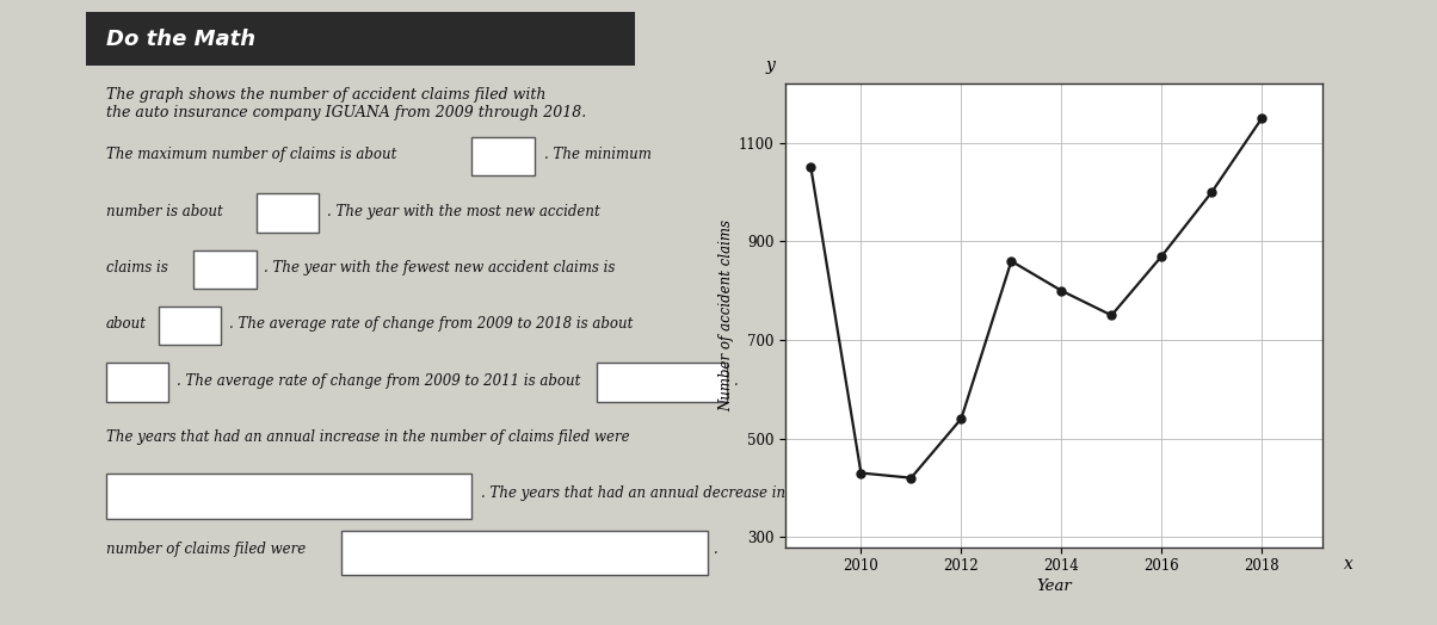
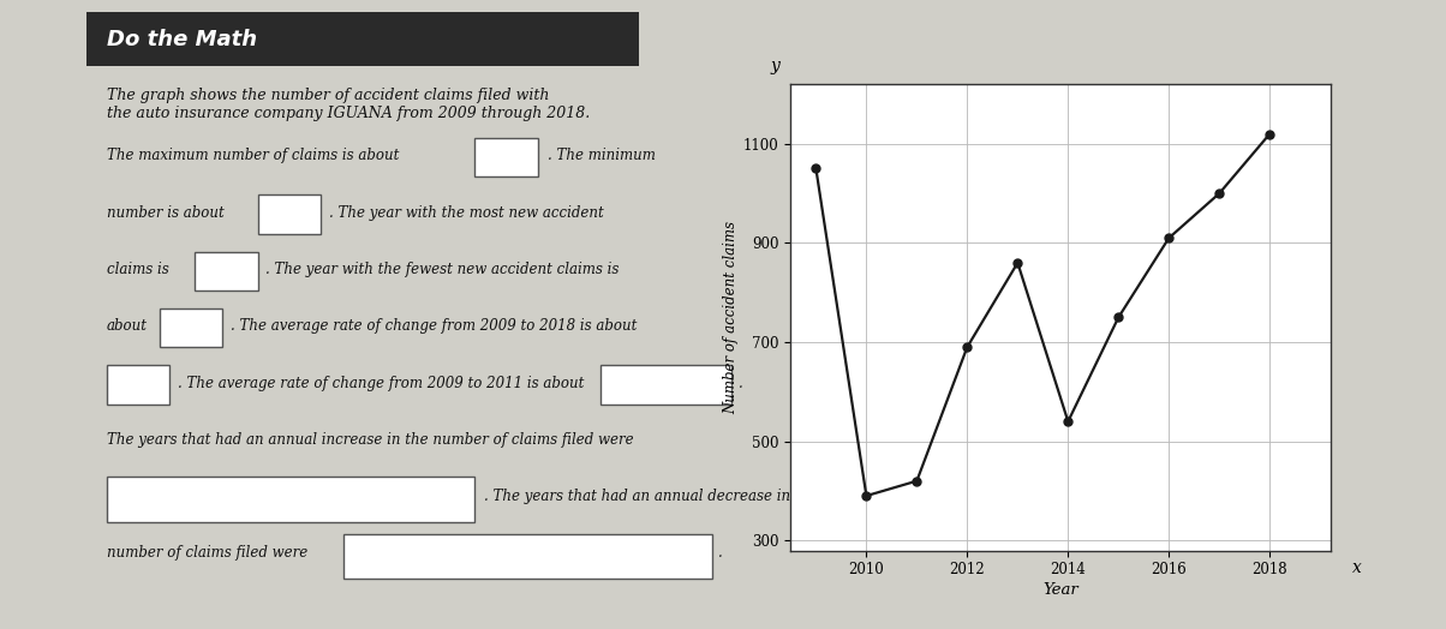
2010: 430 -> 390
2012: 540 -> 690
2014: 800 -> 540
2016: 870 -> 910
2018: 1150 -> 1120
